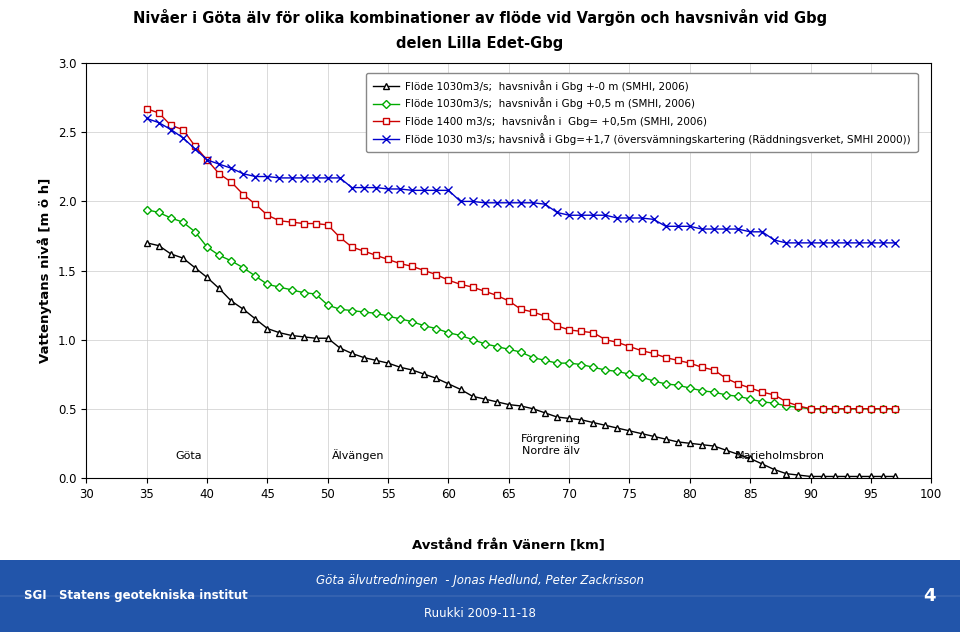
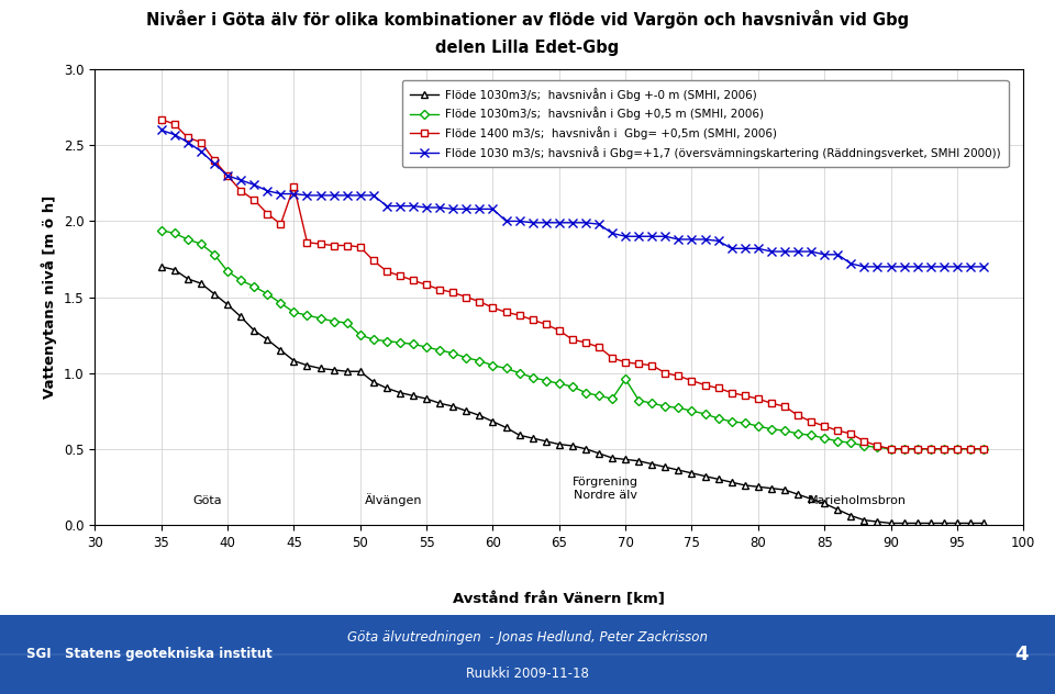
Flöde 1400 m3/s; havsnivån i Gbg= +0,5m (SMHI, 2006)/45: 1.90 -> 2.23
Flöde 1030m3/s; havsnivån i Gbg +0,5 m (SMHI, 2006)/70: 0.83 -> 0.96
